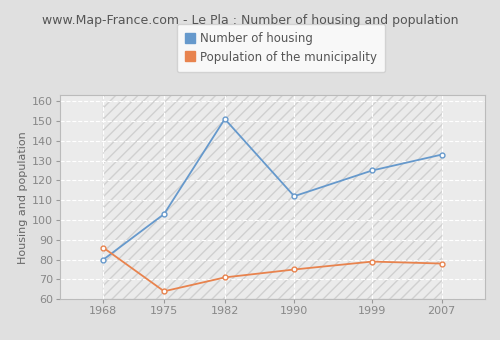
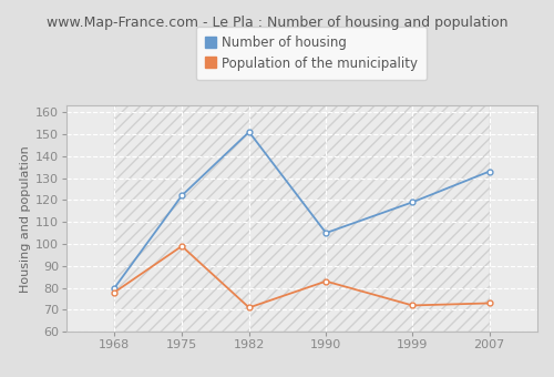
Population of the municipality/1968: 86 -> 78
Number of housing/1975: 103 -> 122
Population of the municipality/1975: 64 -> 99
Number of housing/1990: 112 -> 105
Population of the municipality/1990: 75 -> 83
Number of housing/1999: 125 -> 119
Population of the municipality/1999: 79 -> 72
Population of the municipality/2007: 78 -> 73
